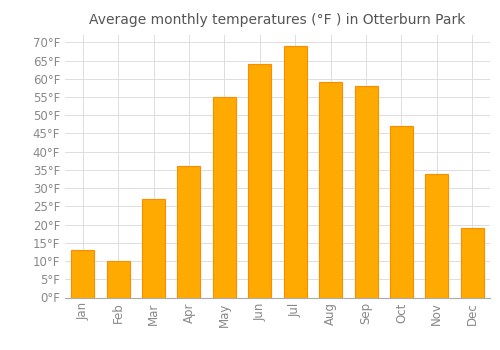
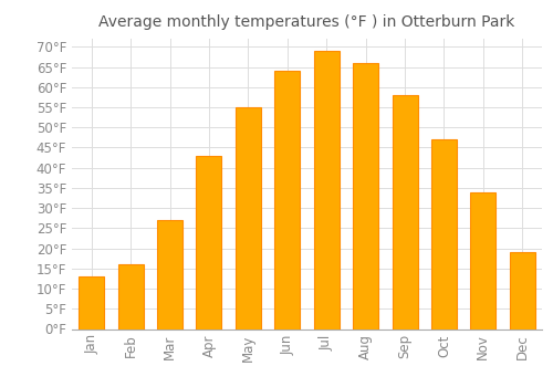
Feb: 10°F -> 16°F
Apr: 36°F -> 43°F
Aug: 59°F -> 66°F
